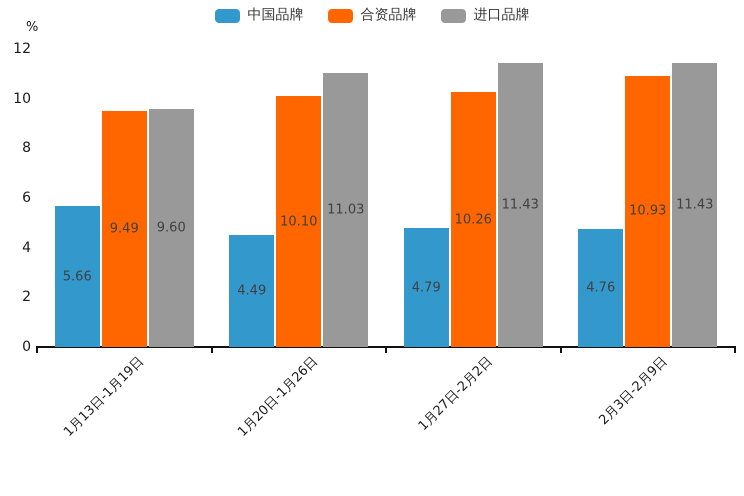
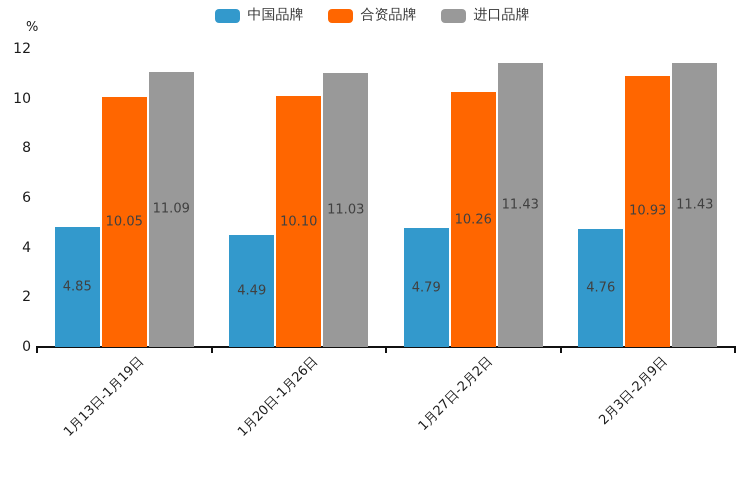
中国品牌/1月13日-1月19日: 5.66 -> 4.85
合资品牌/1月13日-1月19日: 9.49 -> 10.05
进口品牌/1月13日-1月19日: 9.60 -> 11.09
